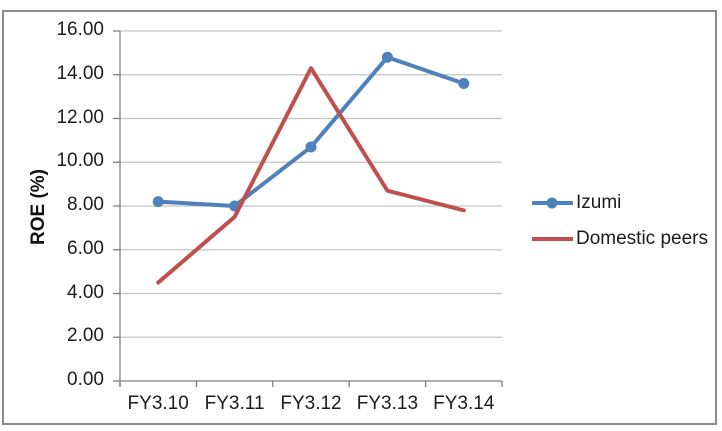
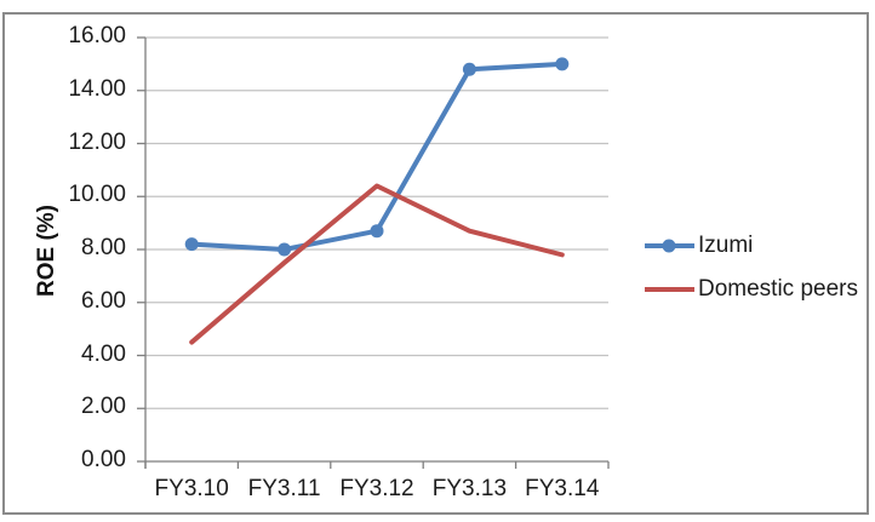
Izumi/FY3.12: 10.7 -> 8.7
Domestic peers/FY3.12: 14.3 -> 10.4
Izumi/FY3.14: 13.6 -> 15.0
